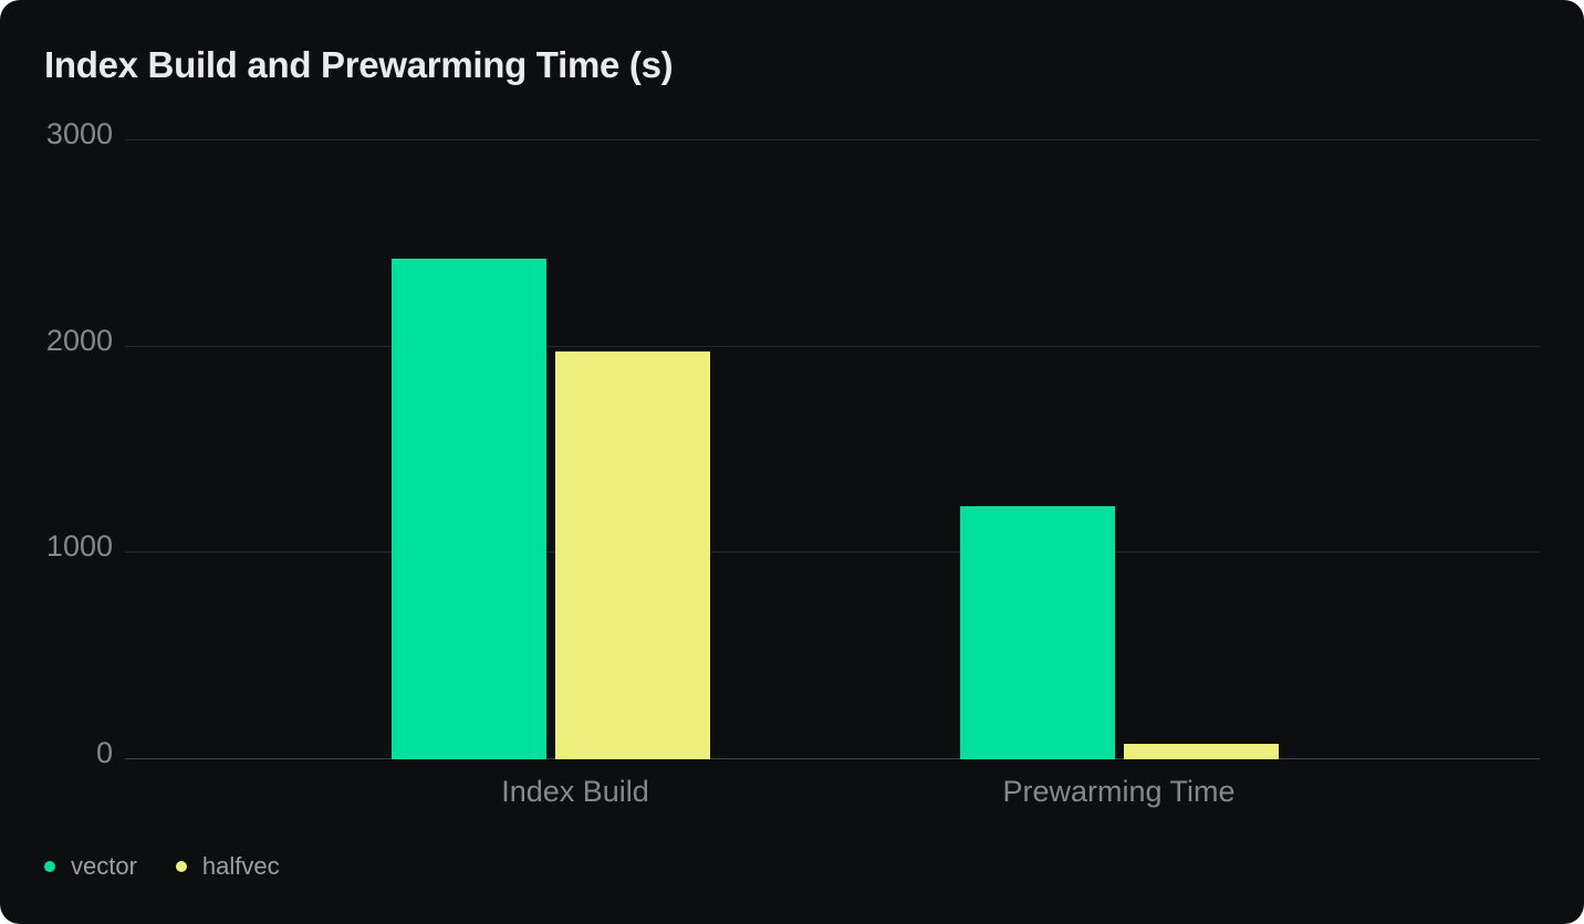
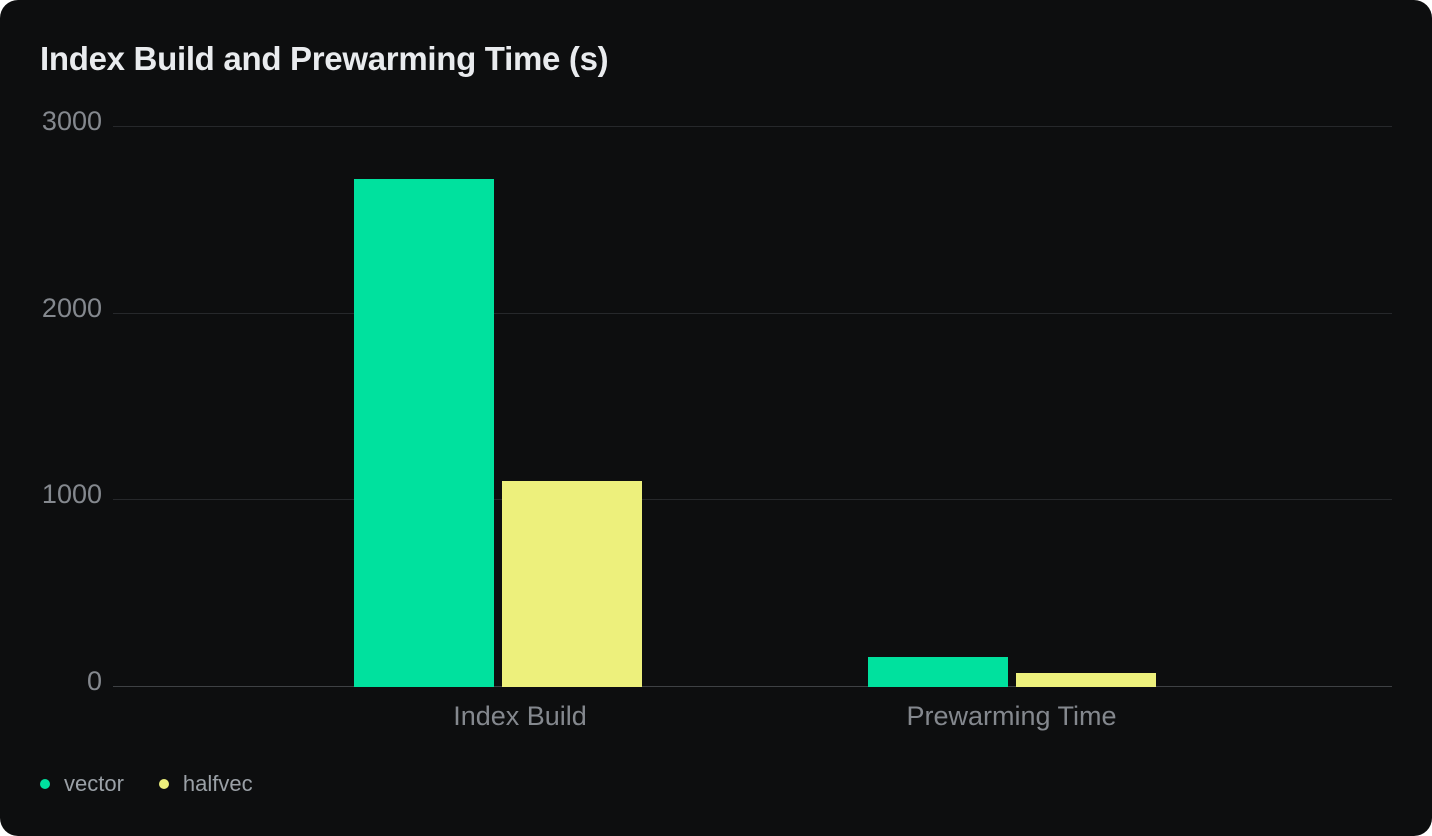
vector/Index Build: 2420 -> 2720
halfvec/Index Build: 1970 -> 1100
vector/Prewarming Time: 1220 -> 160
